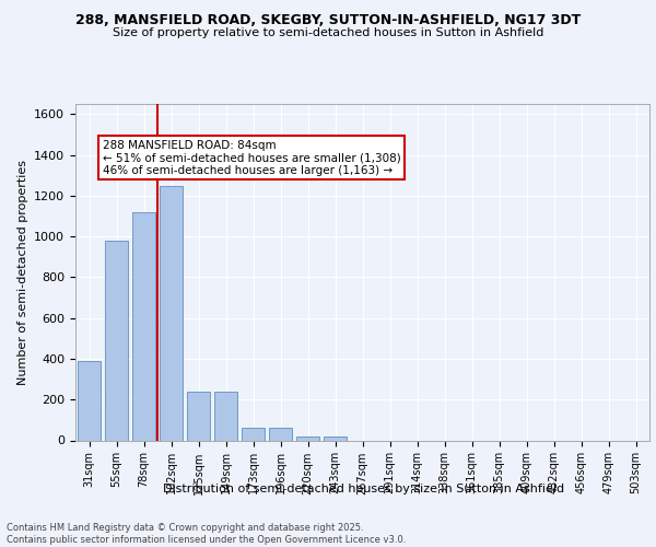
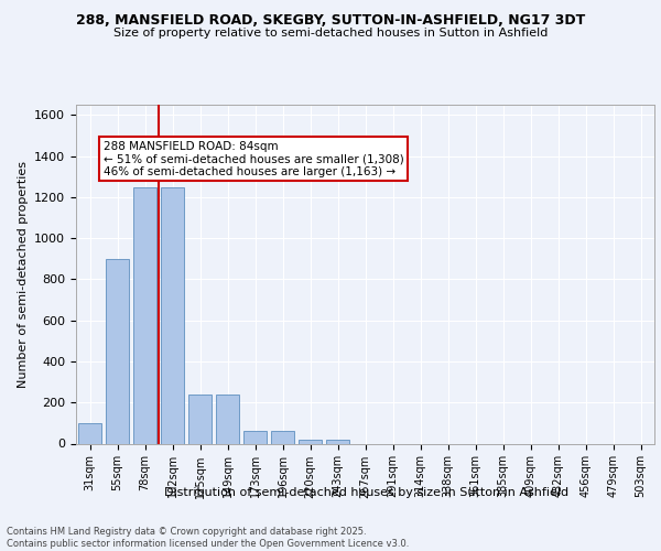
31sqm: 390 -> 100
55sqm: 980 -> 900
78sqm: 1120 -> 1250
